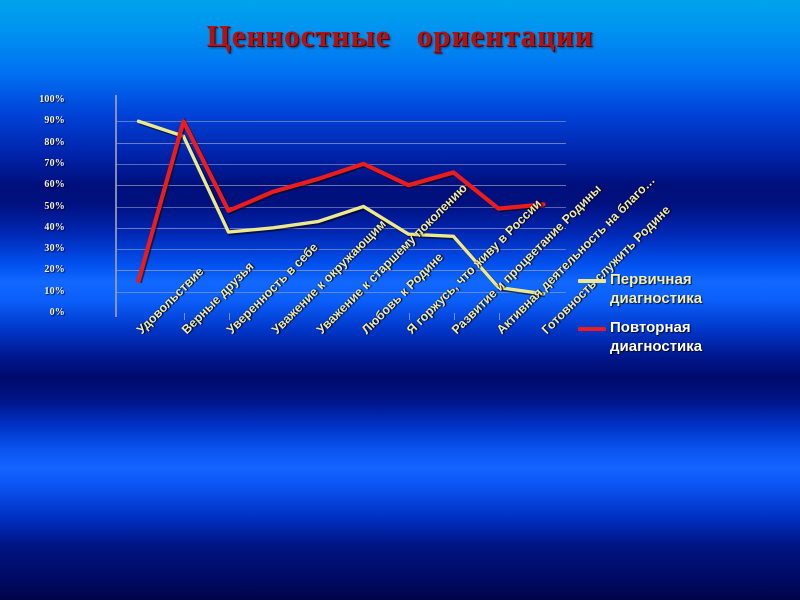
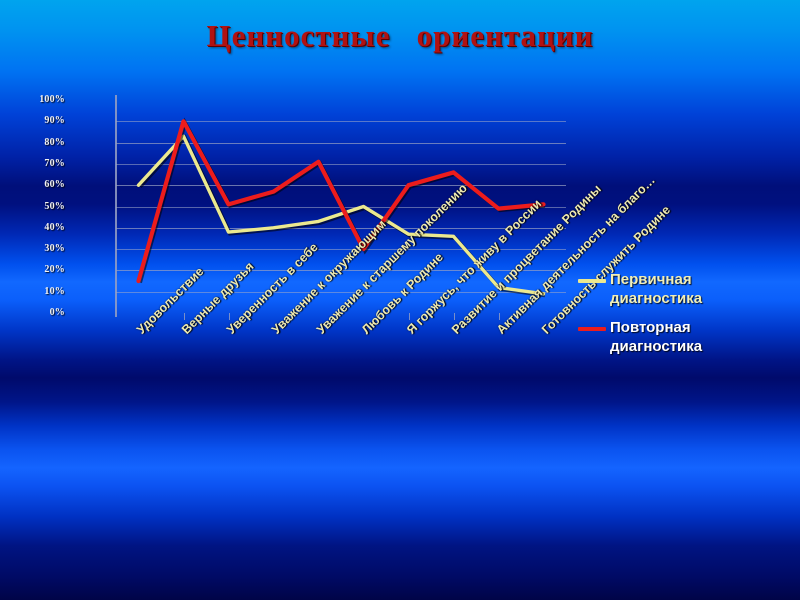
Первичная диагностика/Удовольствие: 90% -> 60%
Повторная диагностика/Уверенность в себе: 48% -> 51%
Повторная диагностика/Уважение к старшему поколению: 63% -> 71%
Повторная диагностика/Любовь к Родине: 70% -> 30%
